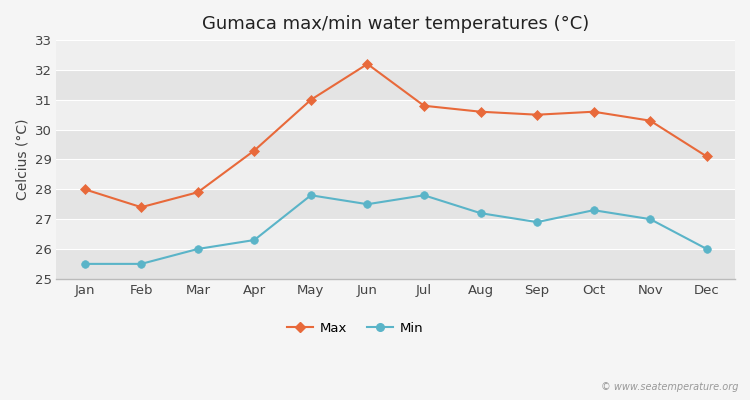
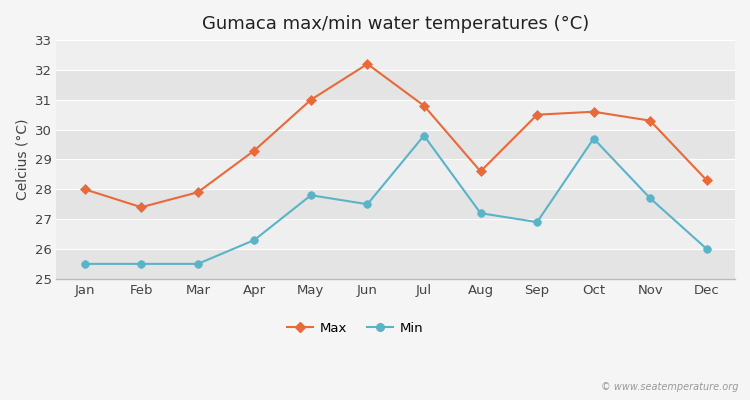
Min/Mar: 26.0 -> 25.5
Min/Jul: 27.8 -> 29.8
Max/Aug: 30.6 -> 28.6
Min/Oct: 27.3 -> 29.7
Min/Nov: 27.0 -> 27.7
Max/Dec: 29.1 -> 28.3
